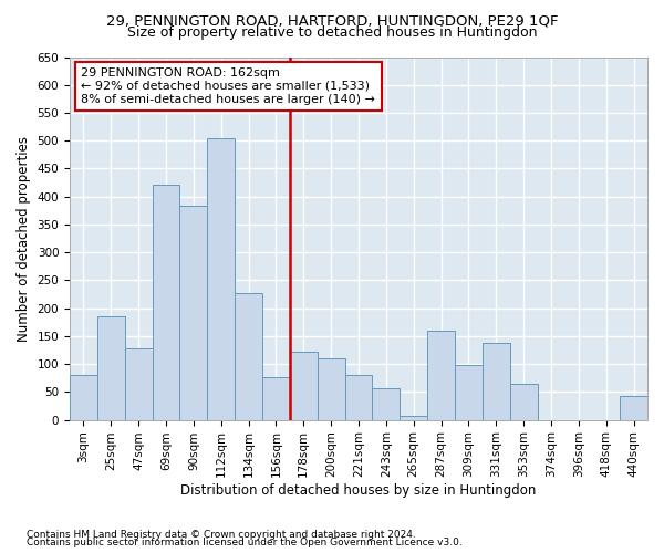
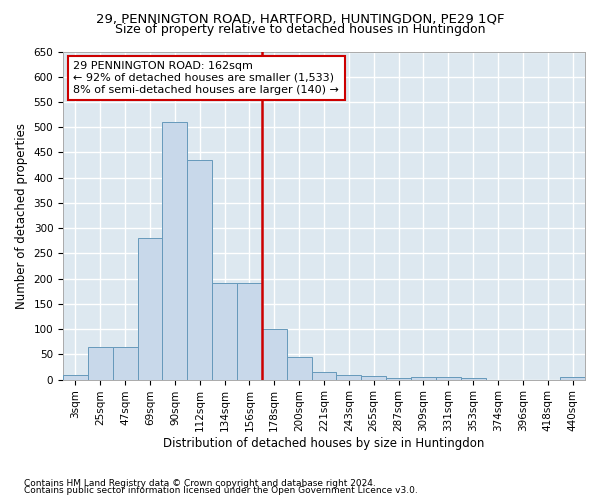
3sqm: 80 -> 10
25sqm: 186 -> 65
47sqm: 128 -> 65
69sqm: 422 -> 281
90sqm: 384 -> 510
112sqm: 504 -> 435
134sqm: 228 -> 191
156sqm: 76 -> 191
178sqm: 122 -> 100
200sqm: 110 -> 45
221sqm: 80 -> 15
243sqm: 56 -> 10
287sqm: 160 -> 4
309sqm: 98 -> 5
331sqm: 138 -> 5
353sqm: 64 -> 4
440sqm: 42 -> 5
